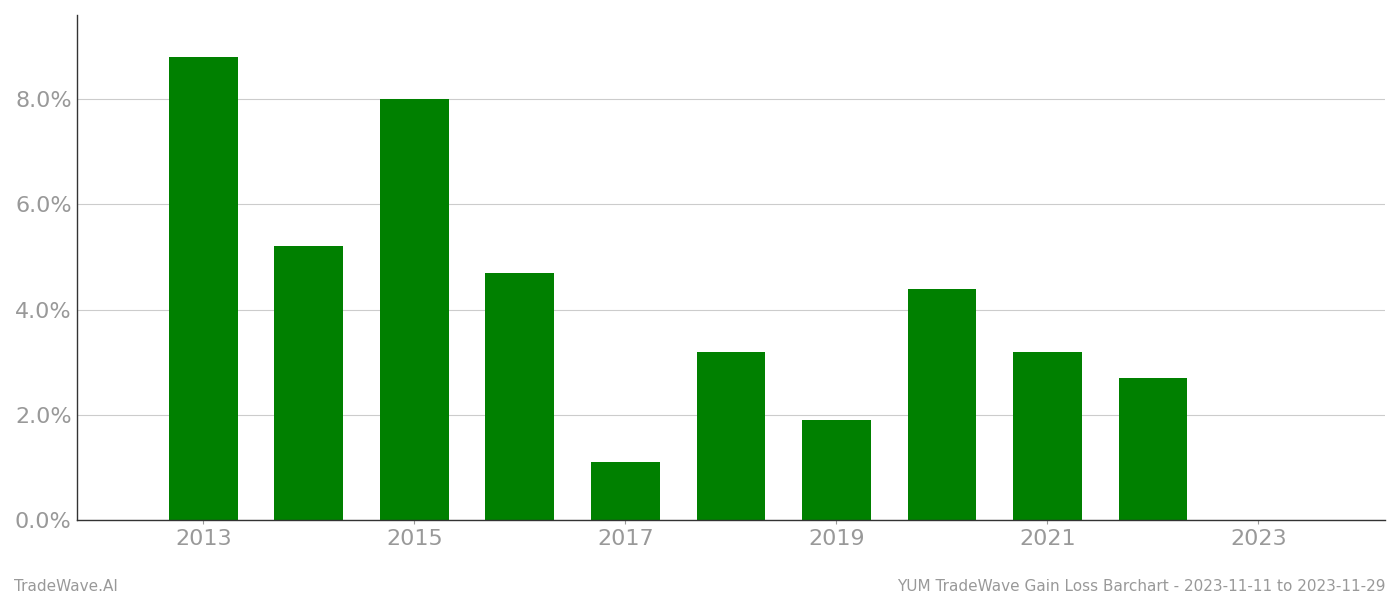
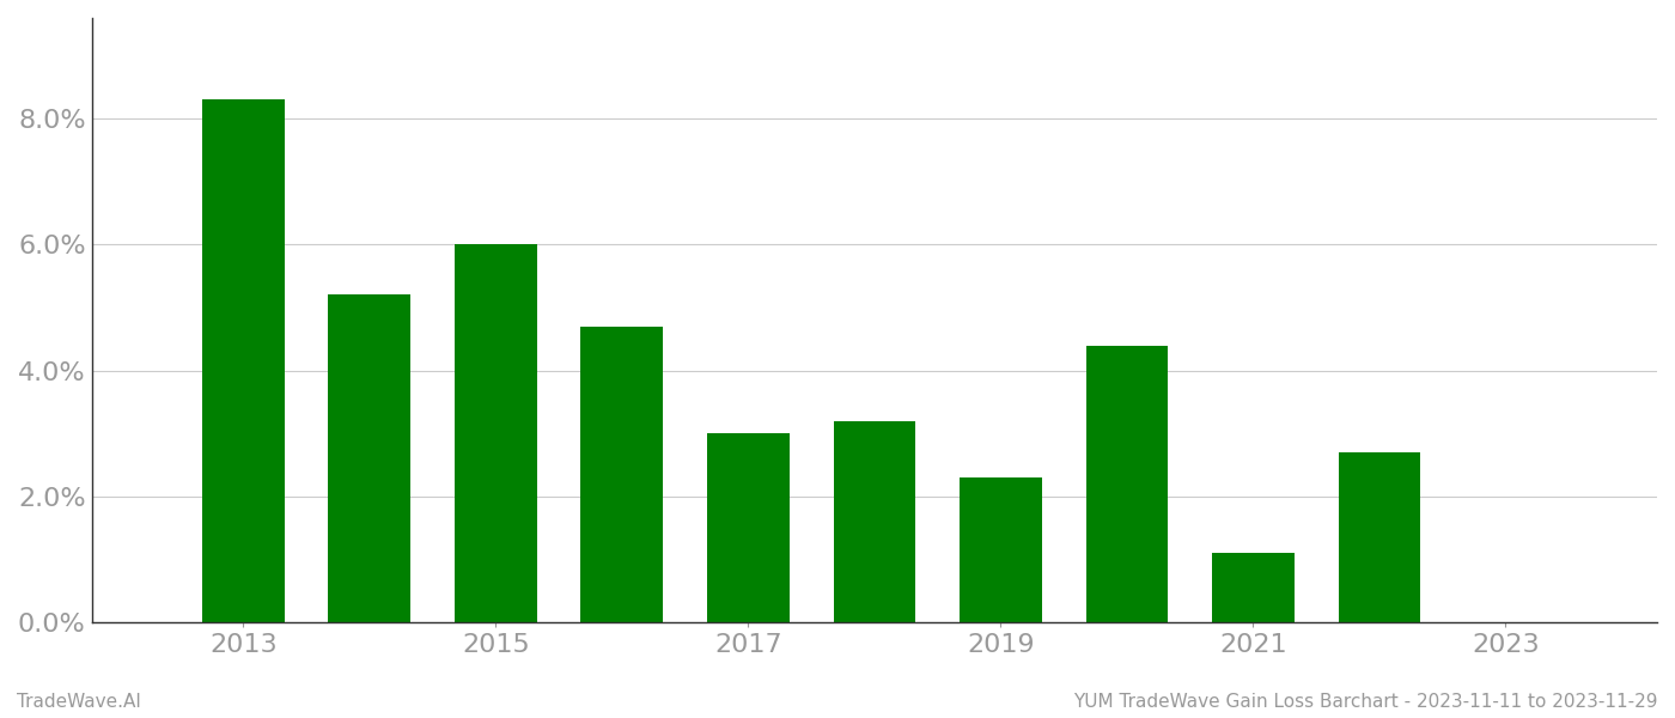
2013: 8.8% -> 8.3%
2015: 8.0% -> 6.0%
2017: 1.1% -> 3.0%
2019: 1.9% -> 2.3%
2021: 3.2% -> 1.1%
